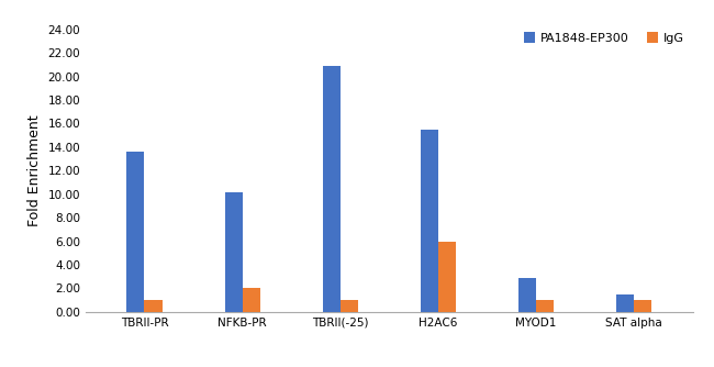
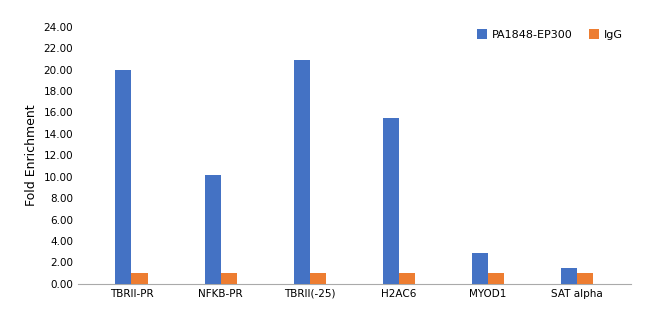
PA1848-EP300/TBRII-PR: 13.6 -> 20.0
IgG/NFKB-PR: 2 -> 1
IgG/H2AC6: 6 -> 1
